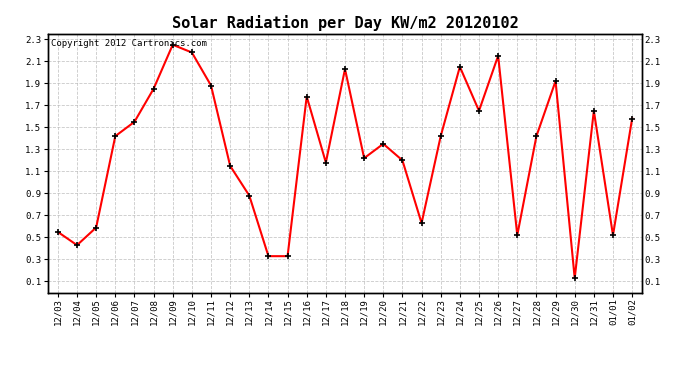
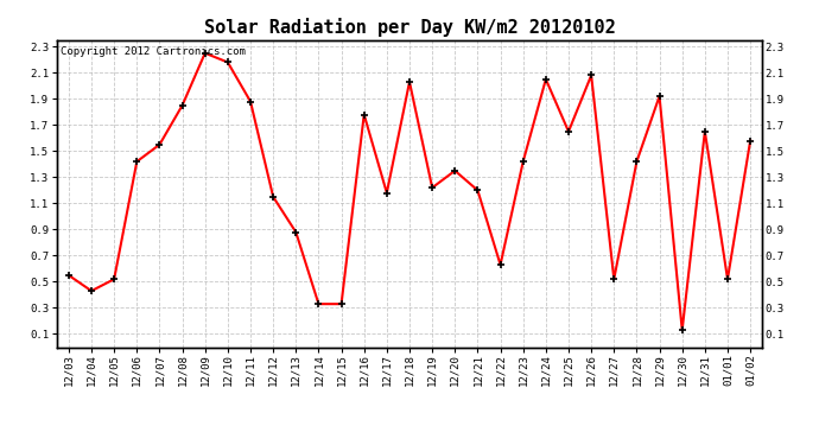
12/05: 0.59 -> 0.52
12/26: 2.15 -> 2.08
